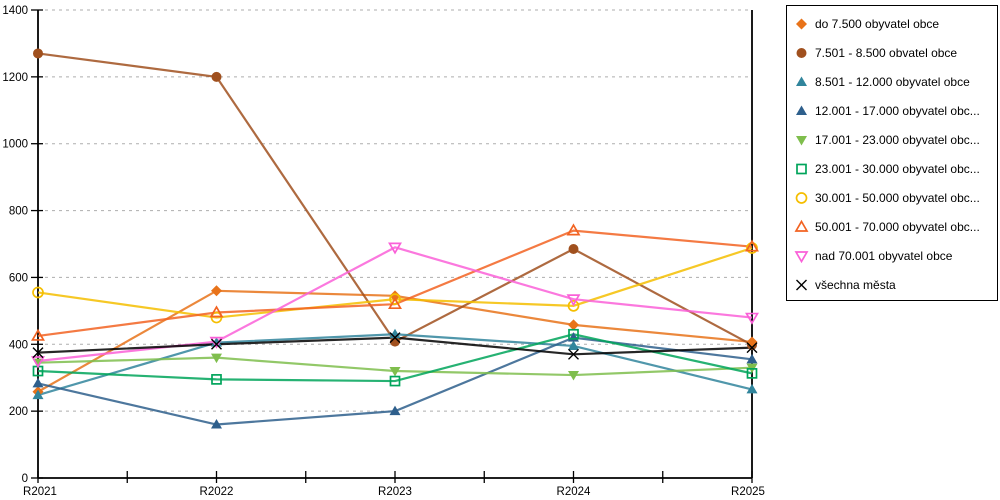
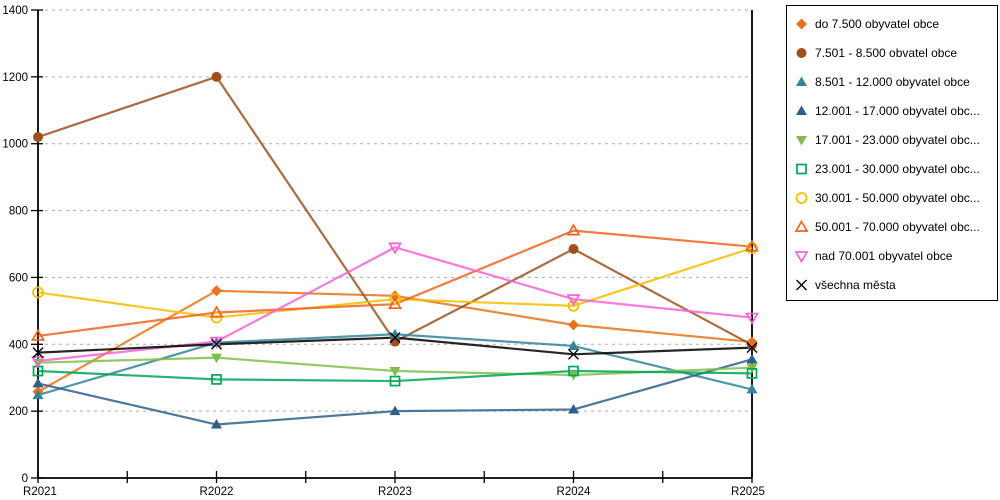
7.501 - 8.500 obvatel obce/R2021: 1270 -> 1020
12.001 - 17.000 obyvatel obc.../R2024: 420 -> 200
23.001 - 30.000 obyvatel obc.../R2024: 430 -> 320
